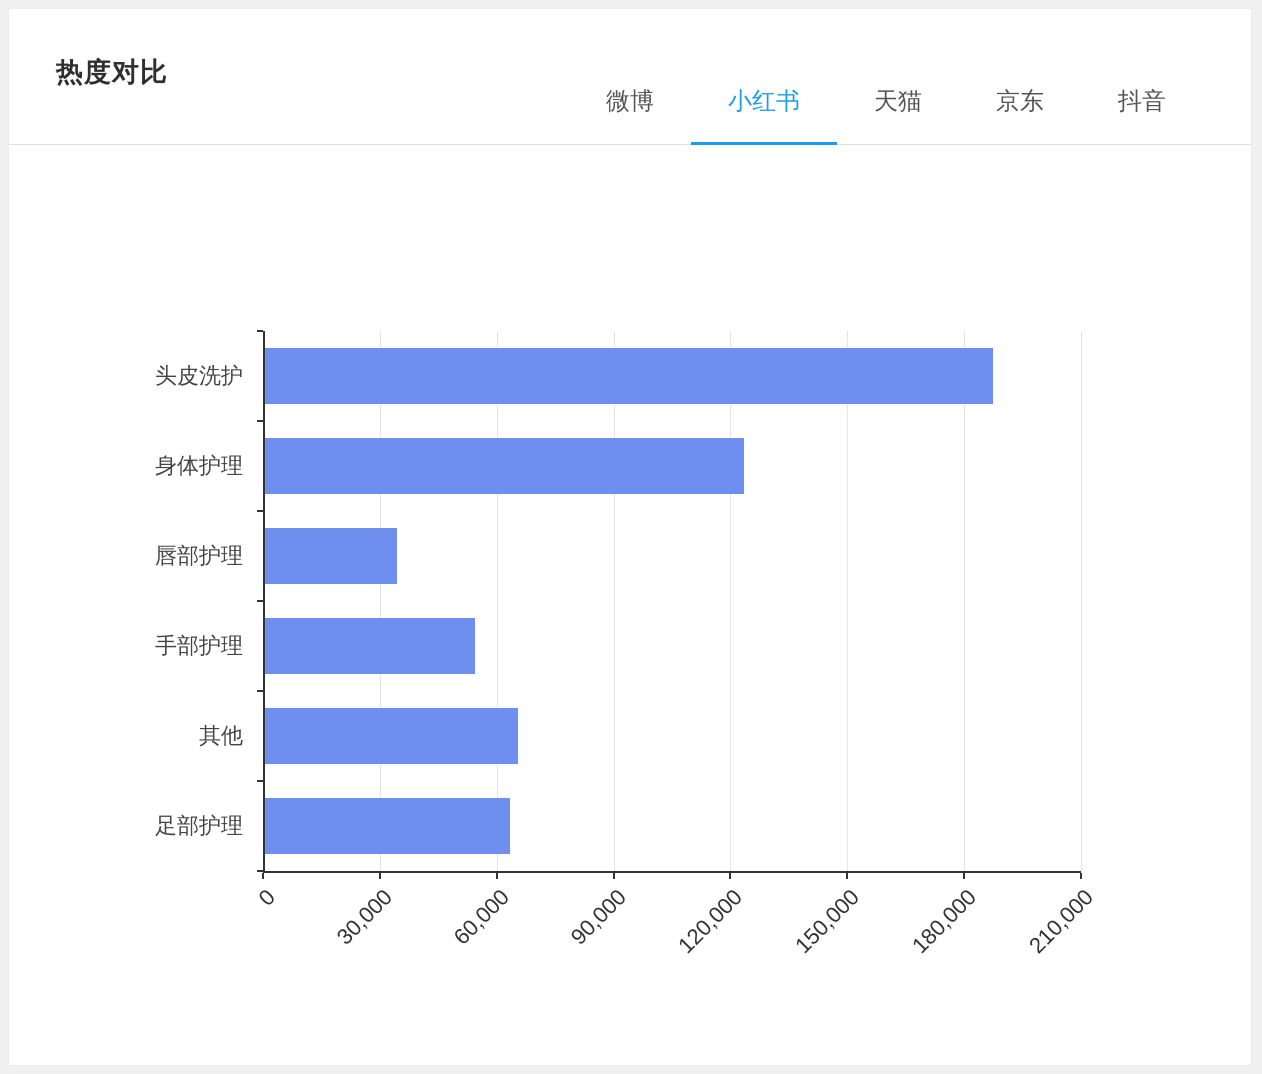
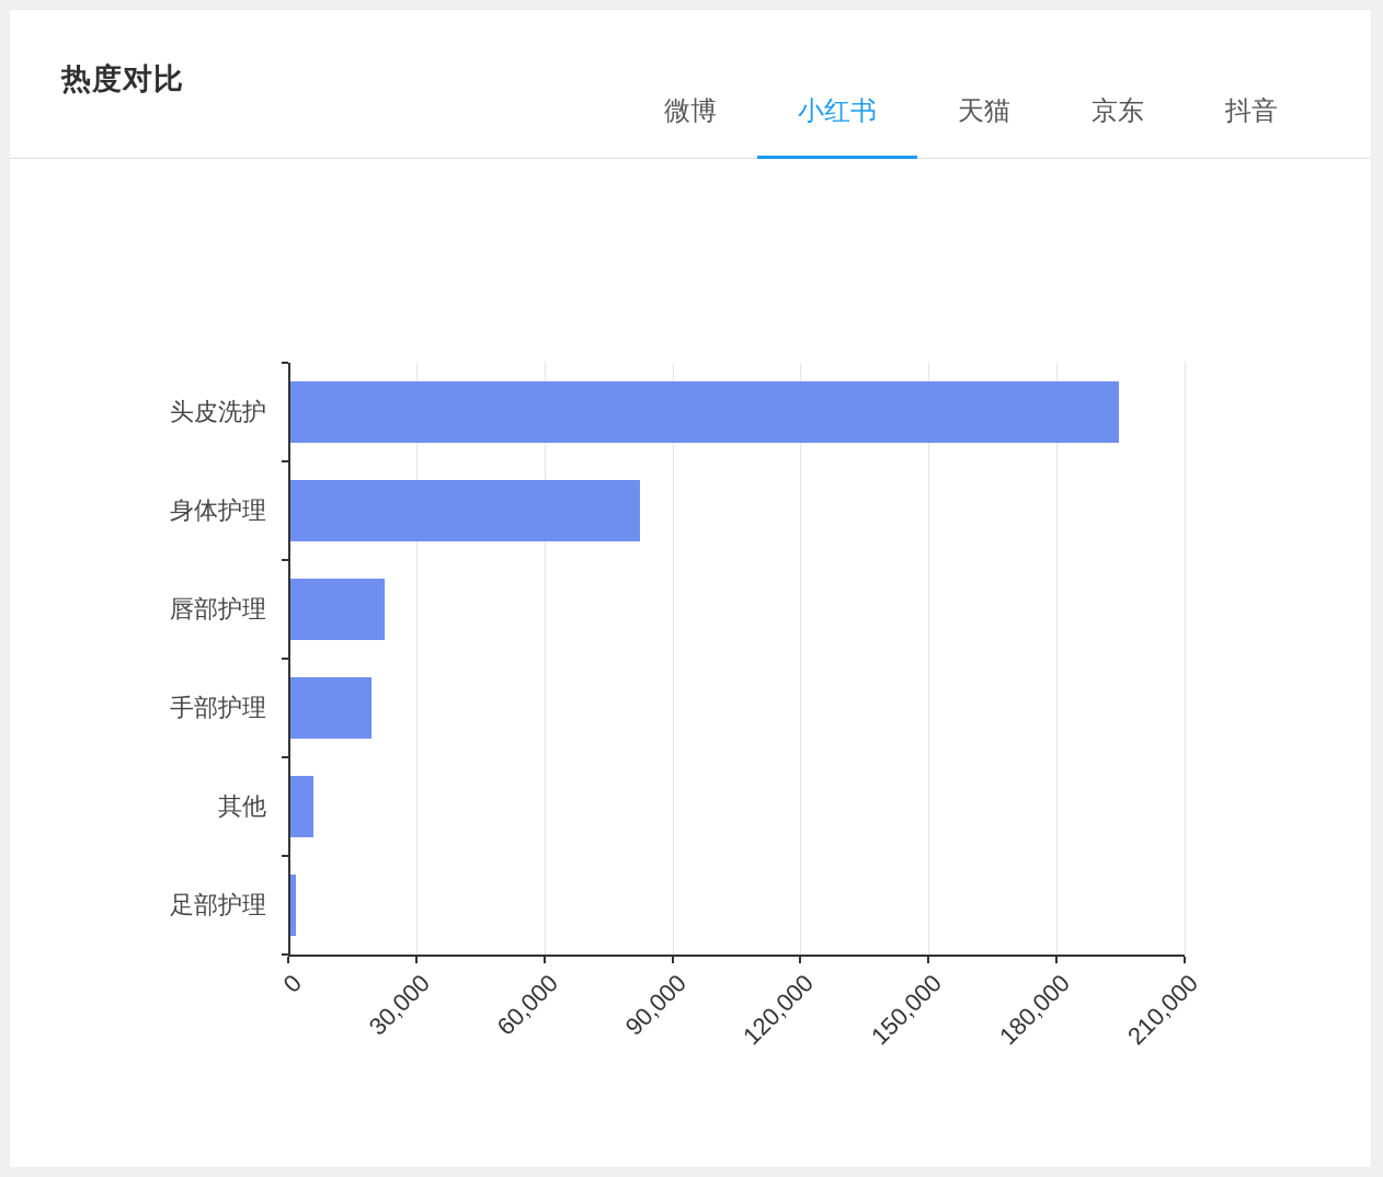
头皮洗护: 187000 -> 194000
身体护理: 123000 -> 82000
唇部护理: 34000 -> 22000
手部护理: 54000 -> 19000
其他: 65000 -> 5000
足部护理: 63000 -> 1000
